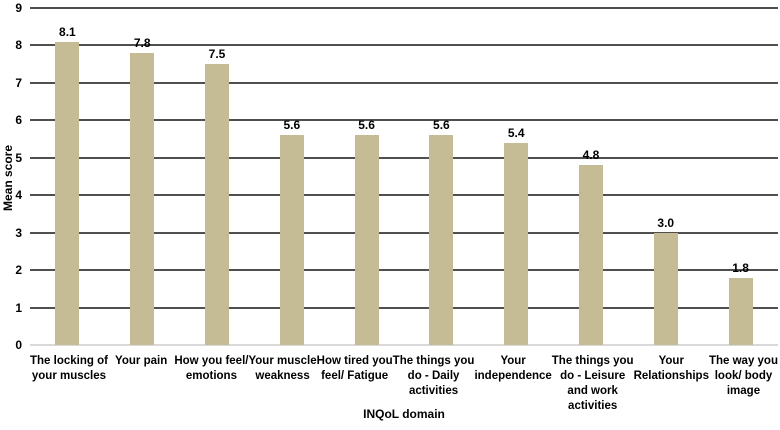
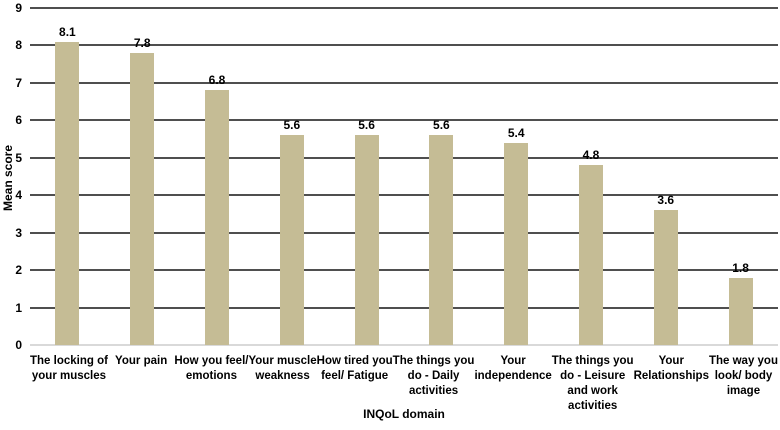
How you feel/ emotions: 7.5 -> 6.8
Your Relationships: 3.0 -> 3.6
